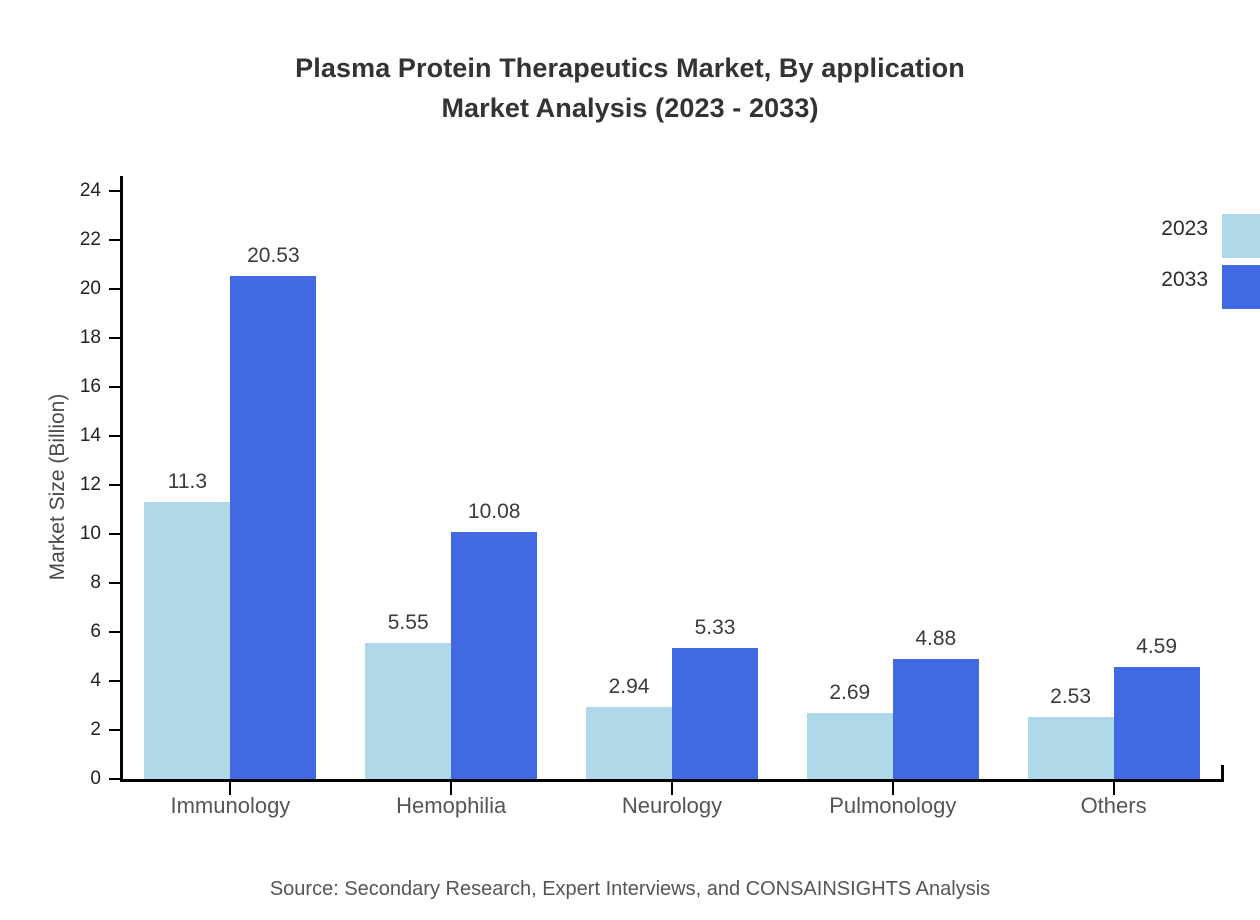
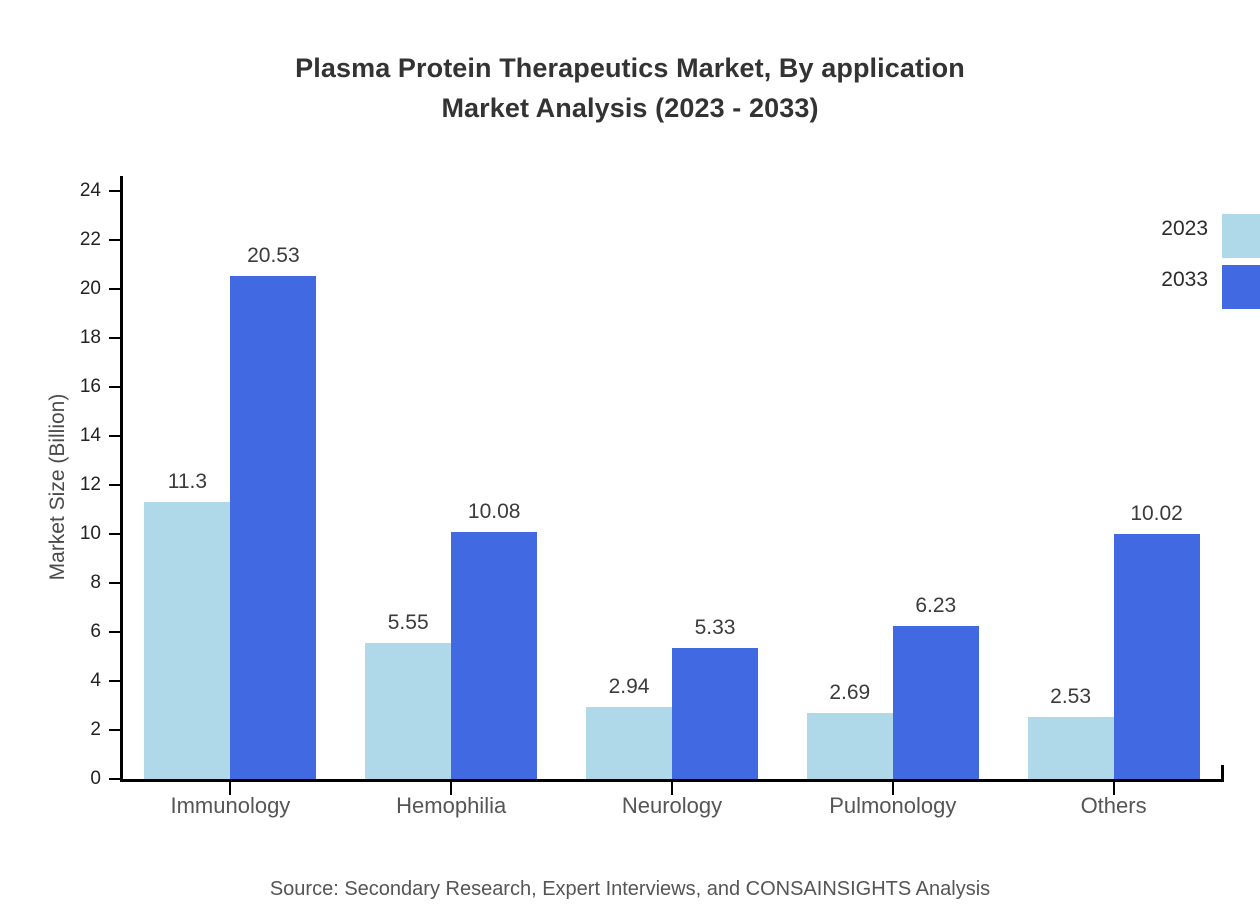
2033/Pulmonology: 4.88 -> 6.23
2033/Others: 4.59 -> 10.02
